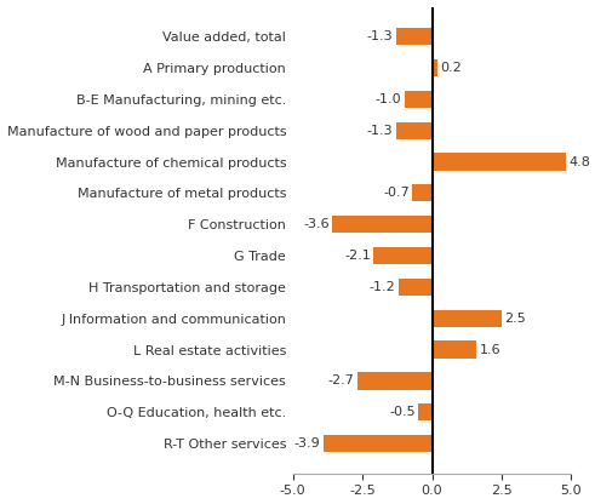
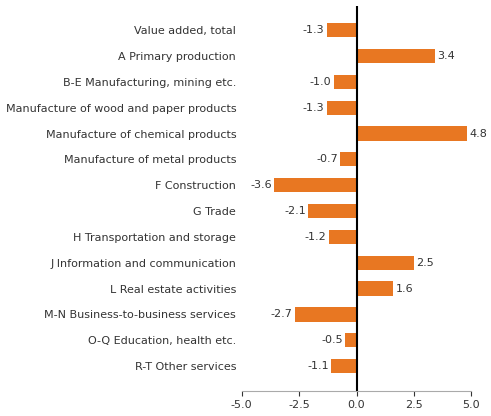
A Primary production: 0.2 -> 3.4
R-T Other services: -3.9 -> -1.1
